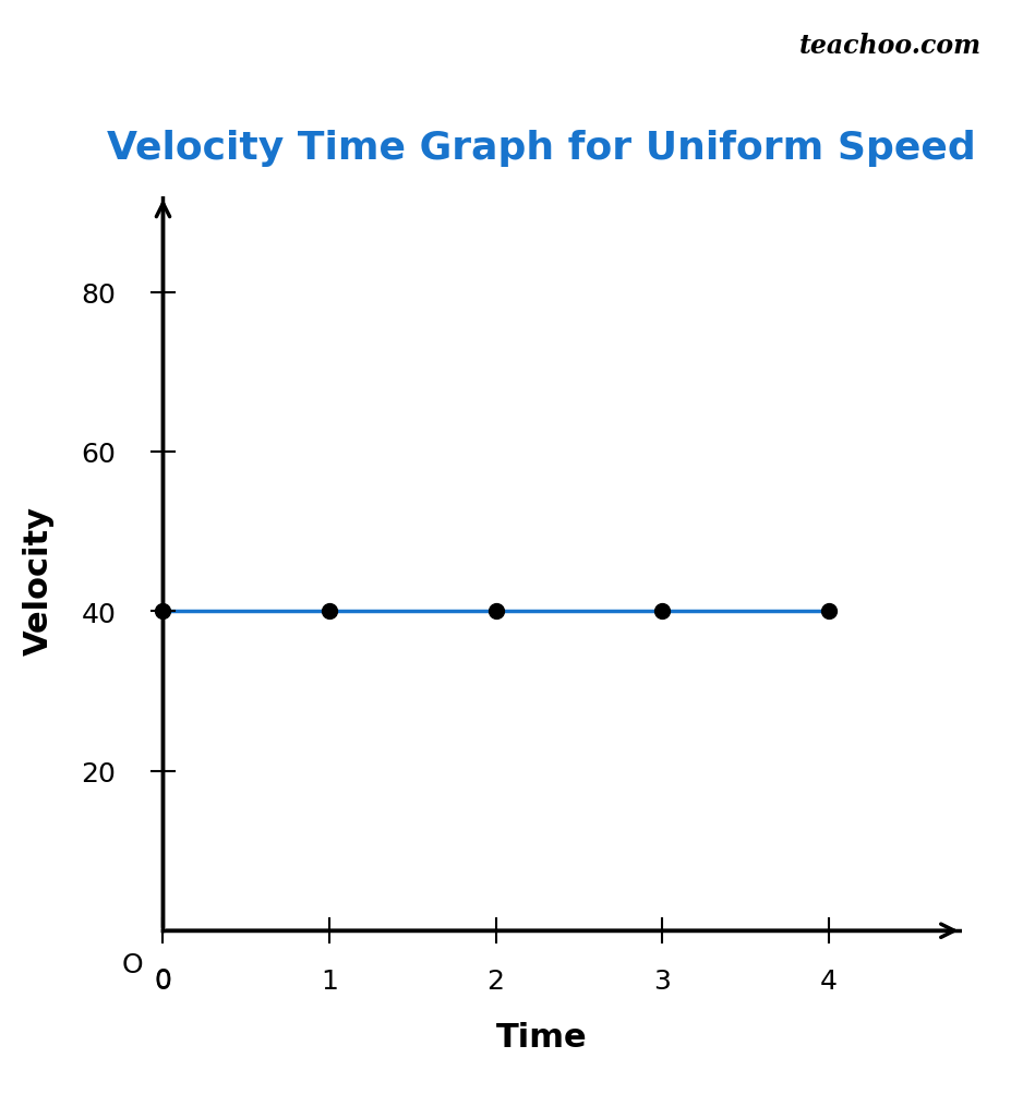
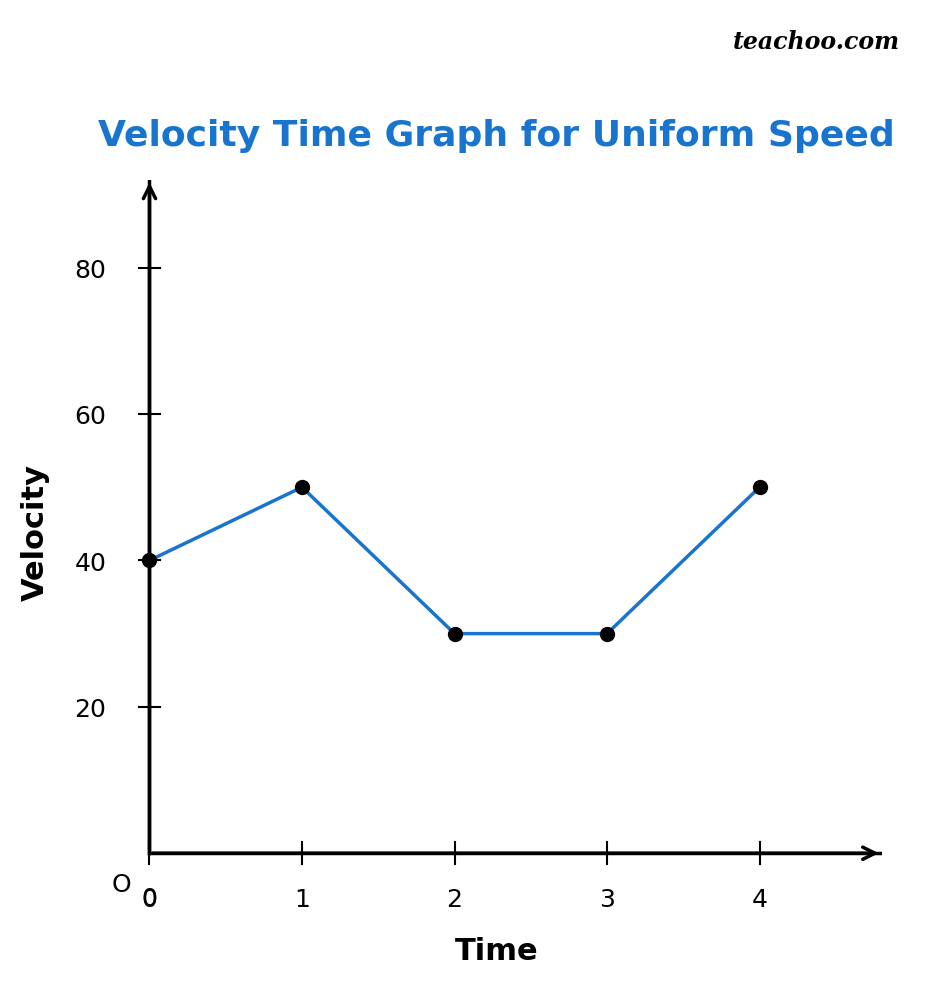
1: 40 -> 50
2: 40 -> 30
3: 40 -> 30
4: 40 -> 50
